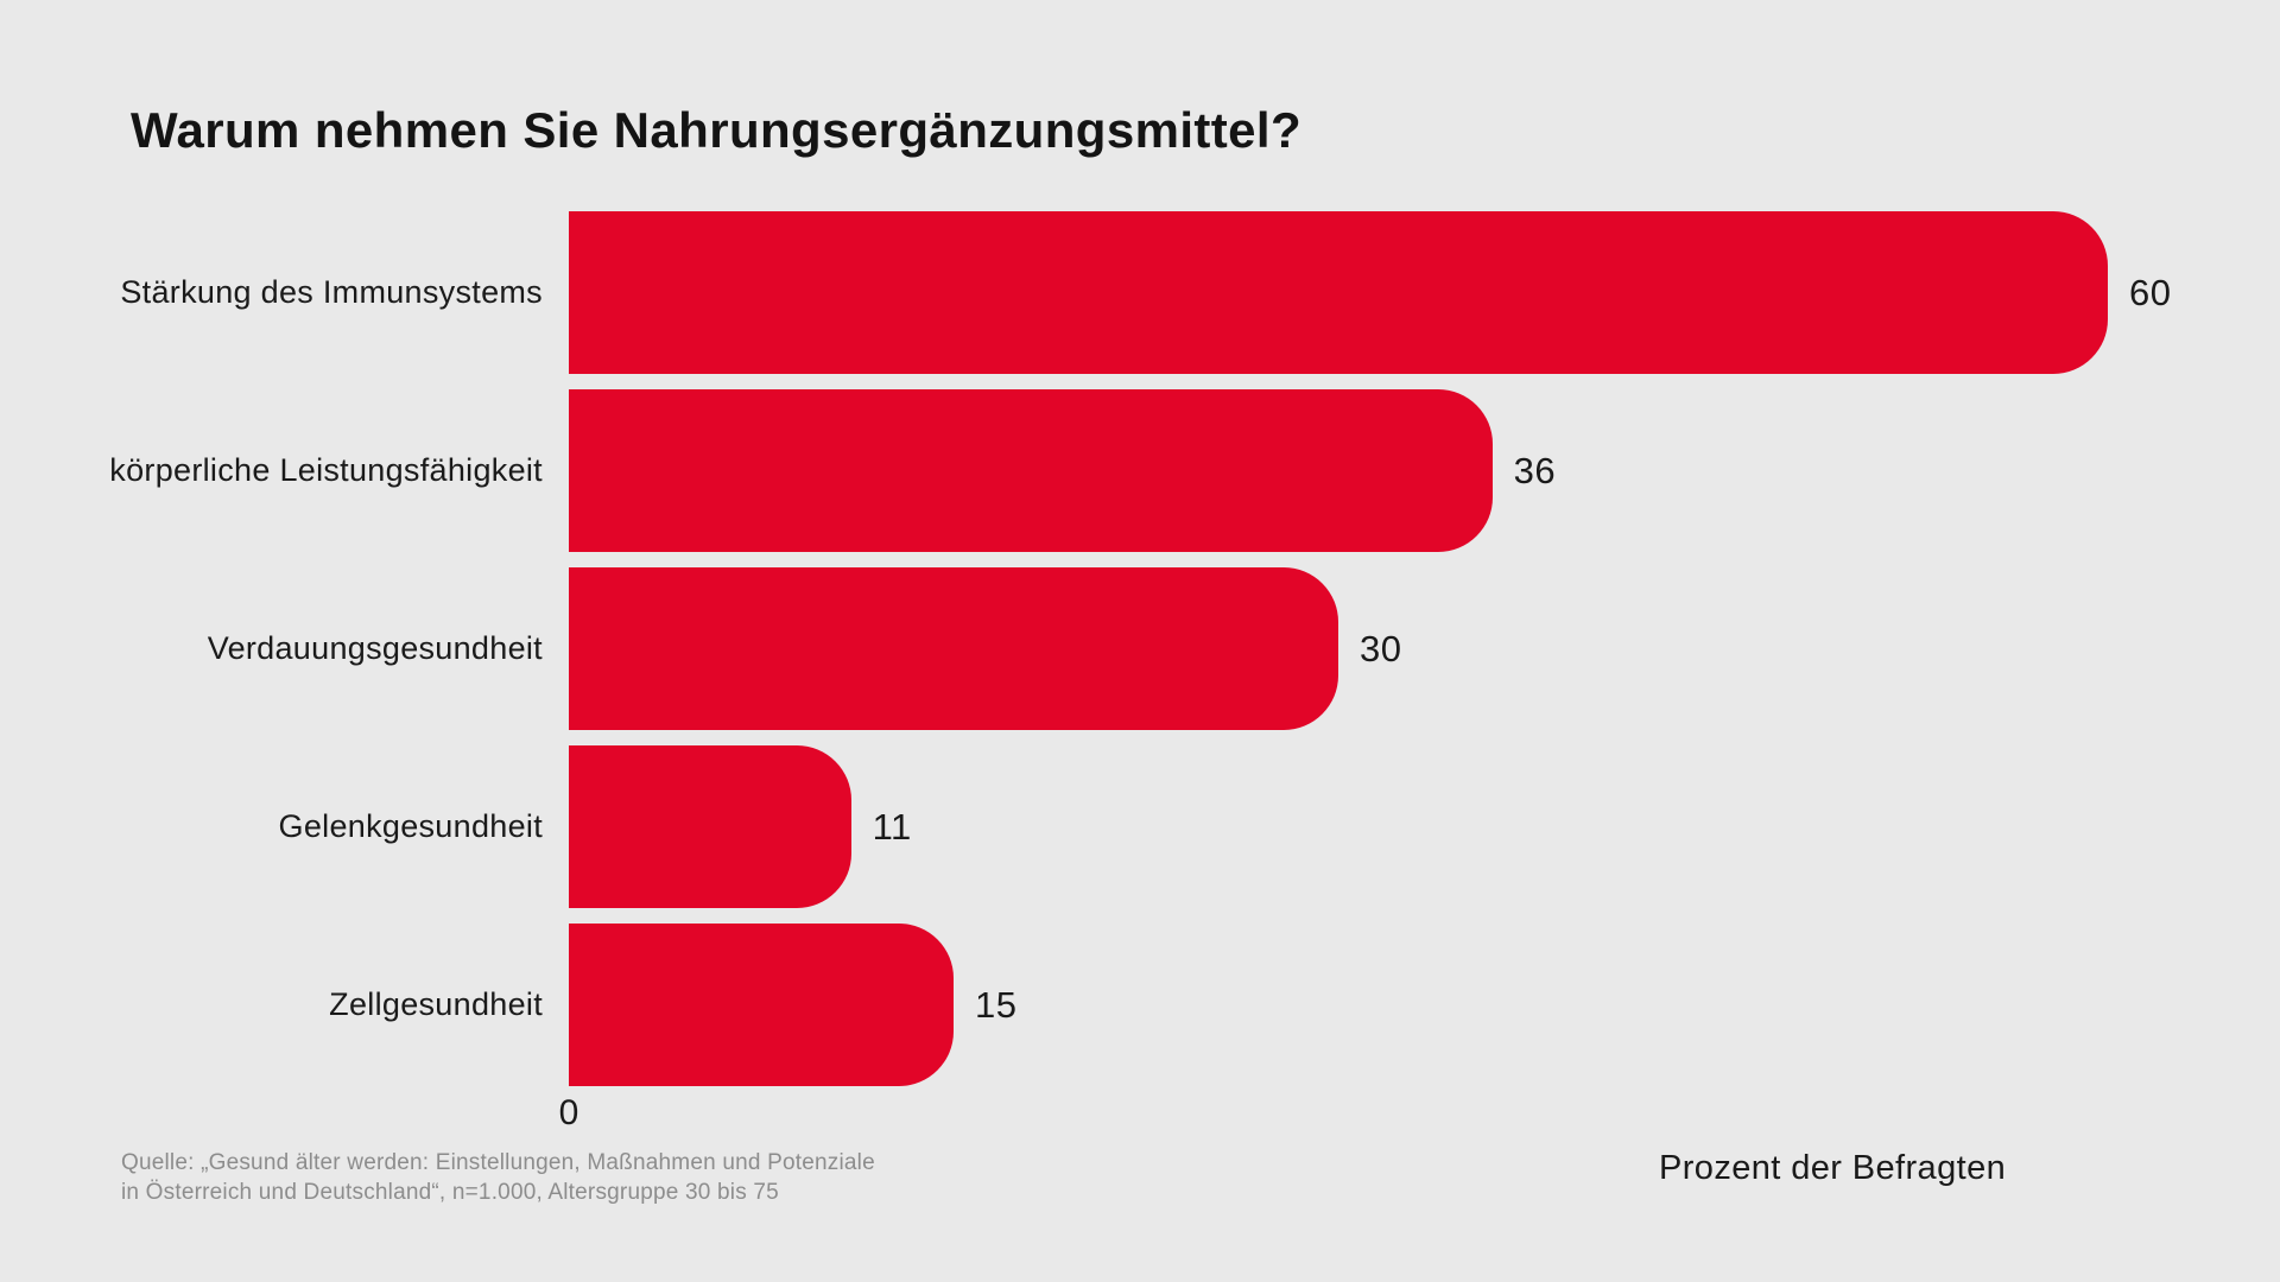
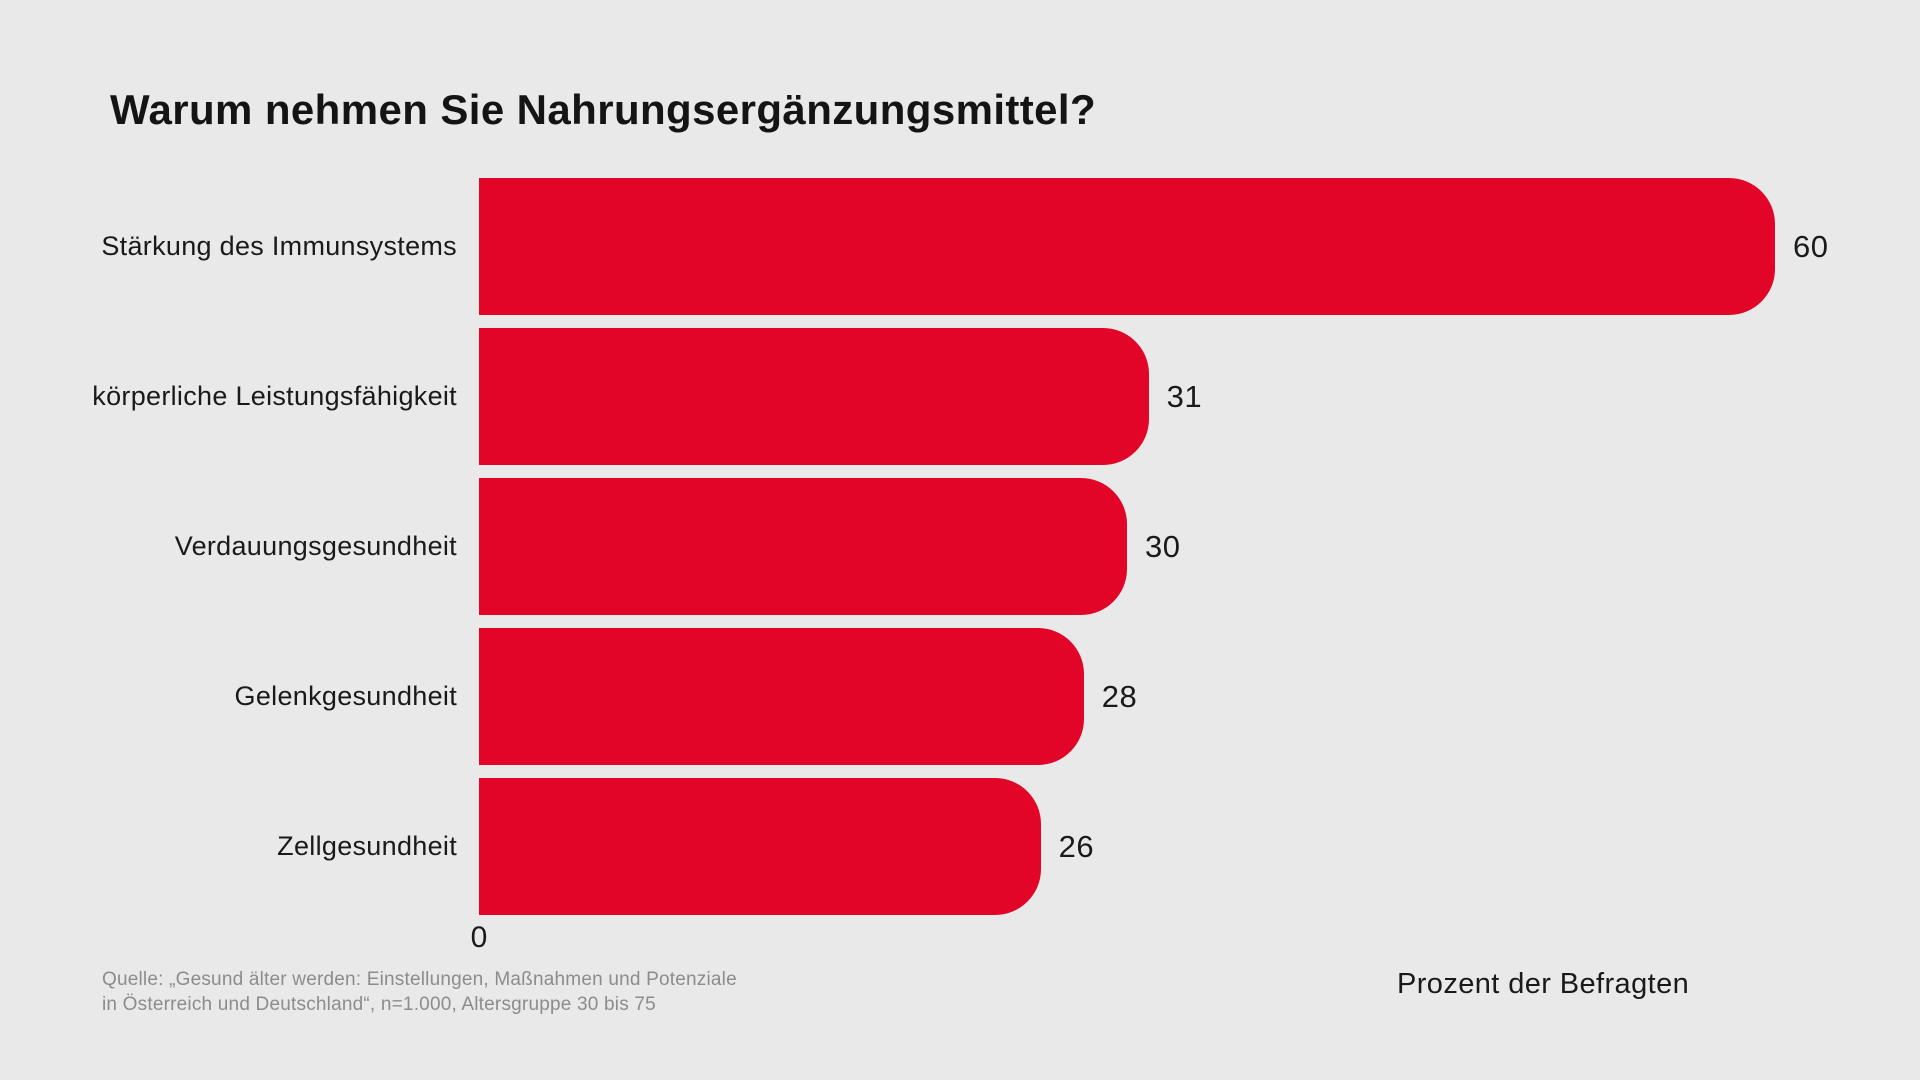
körperliche Leistungsfähigkeit: 36 -> 31
Gelenkgesundheit: 11 -> 28
Zellgesundheit: 15 -> 26
